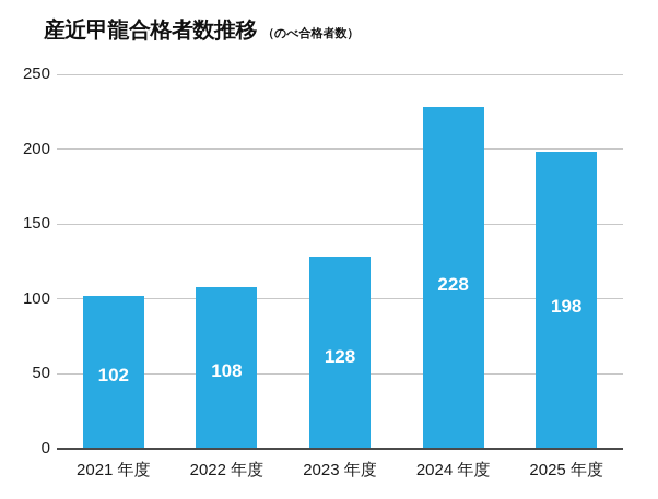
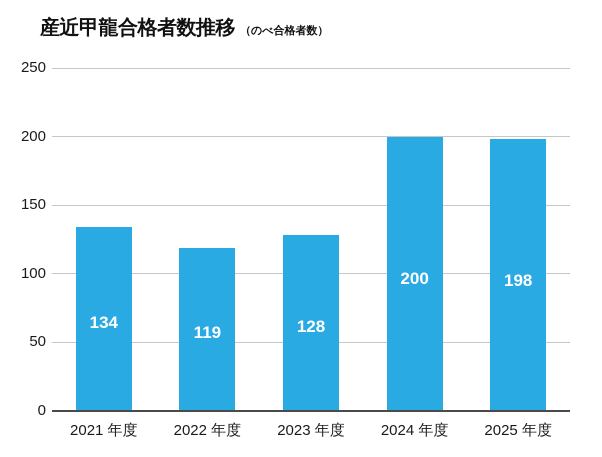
2021 年度: 102 -> 134
2022 年度: 108 -> 119
2024 年度: 228 -> 200
